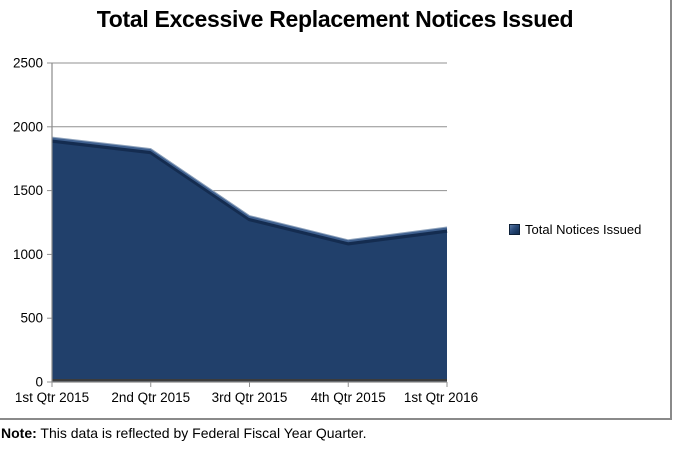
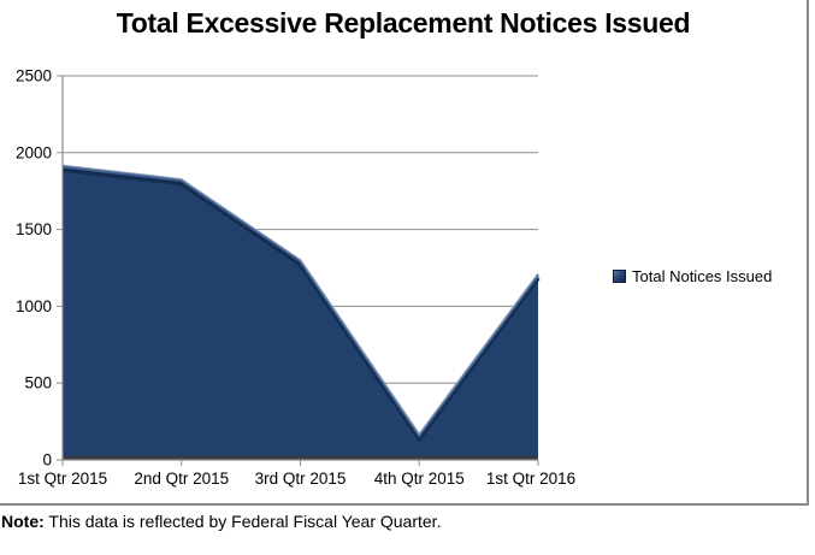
4th Qtr 2015: 1100 -> 160
